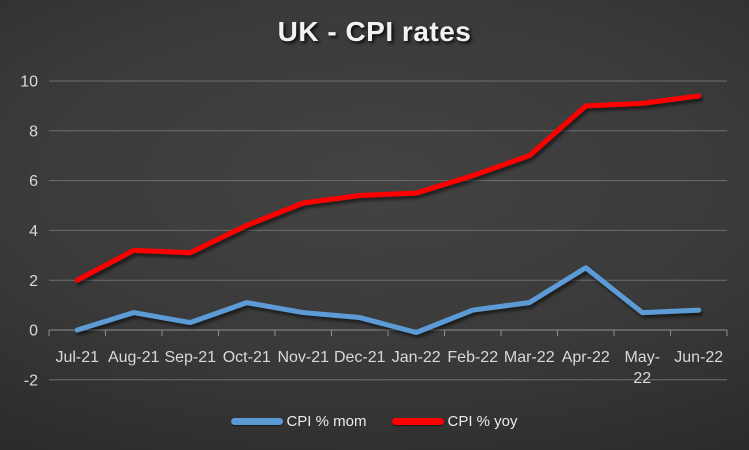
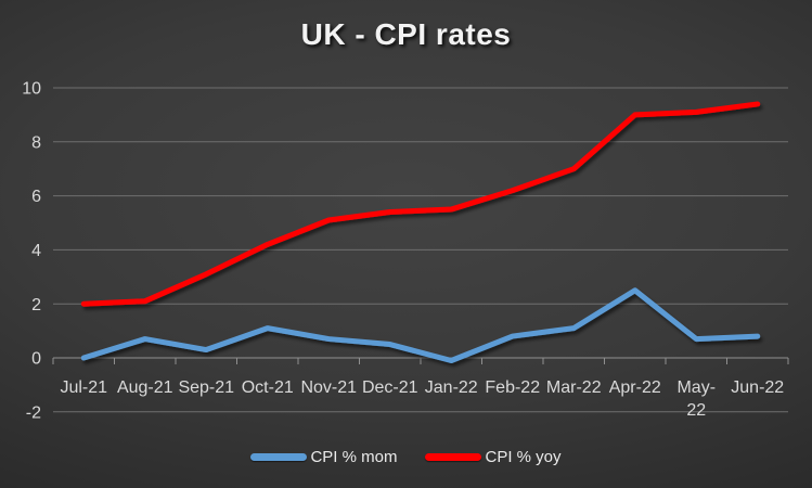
CPI % yoy/Aug-21: 3.2 -> 2.1
